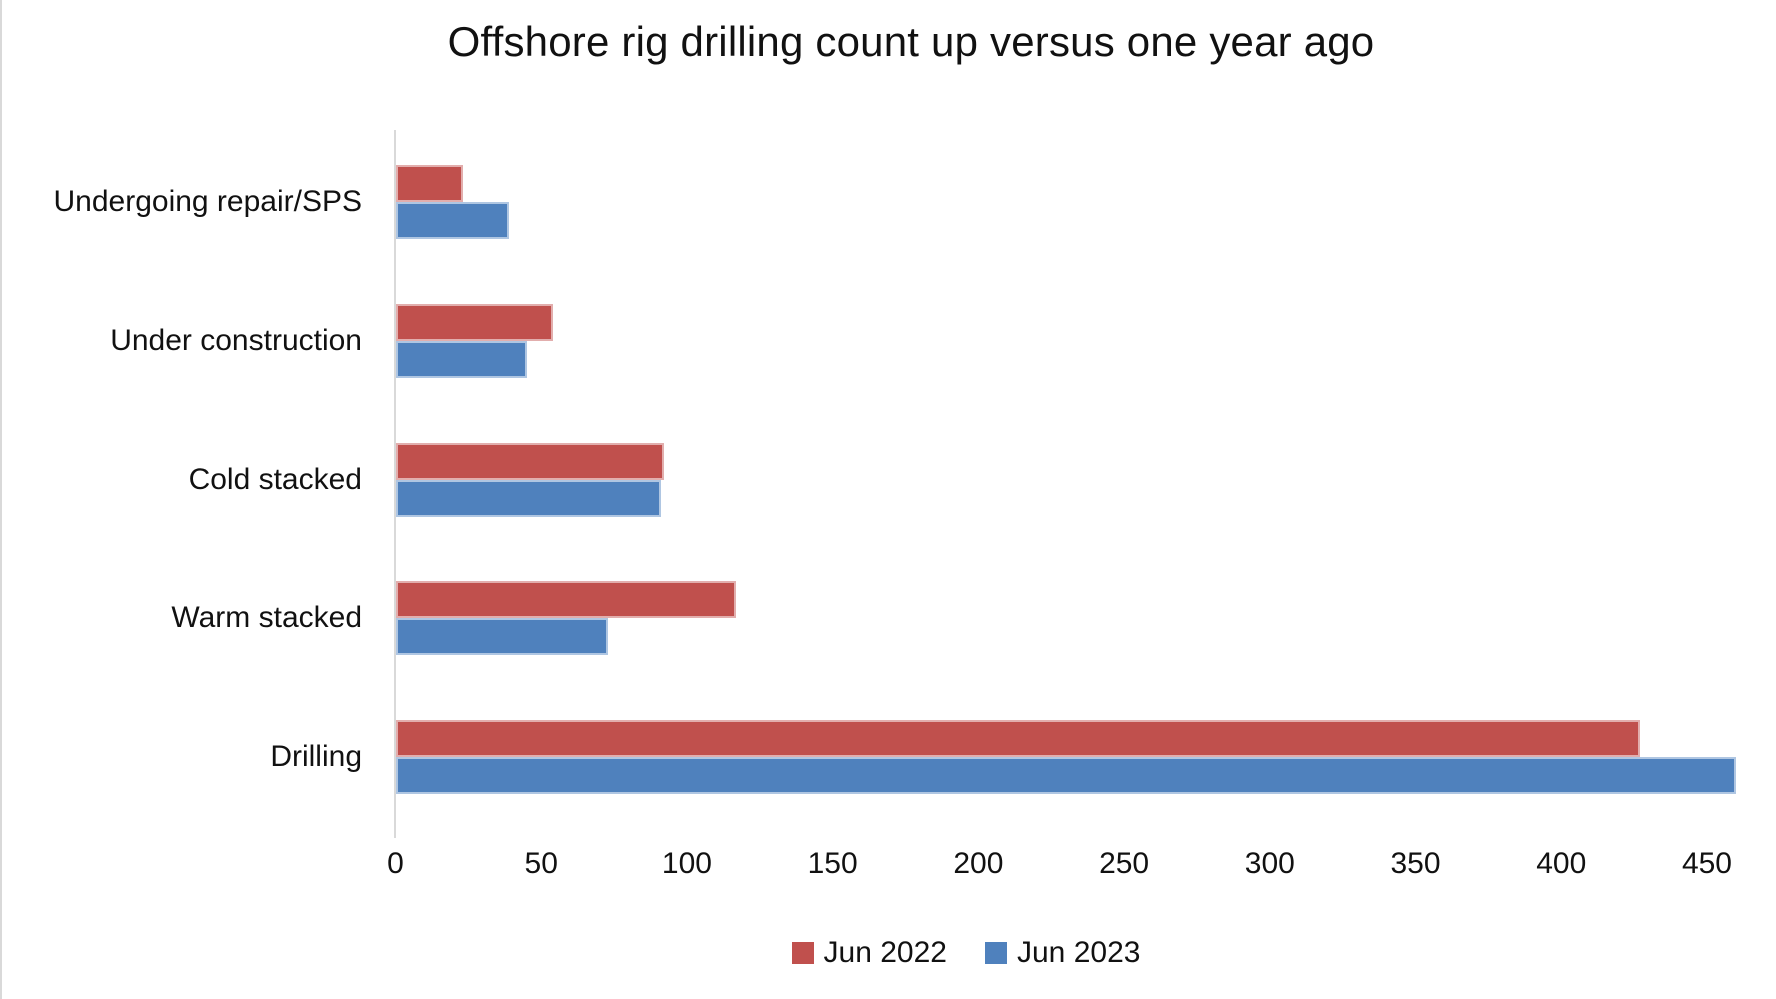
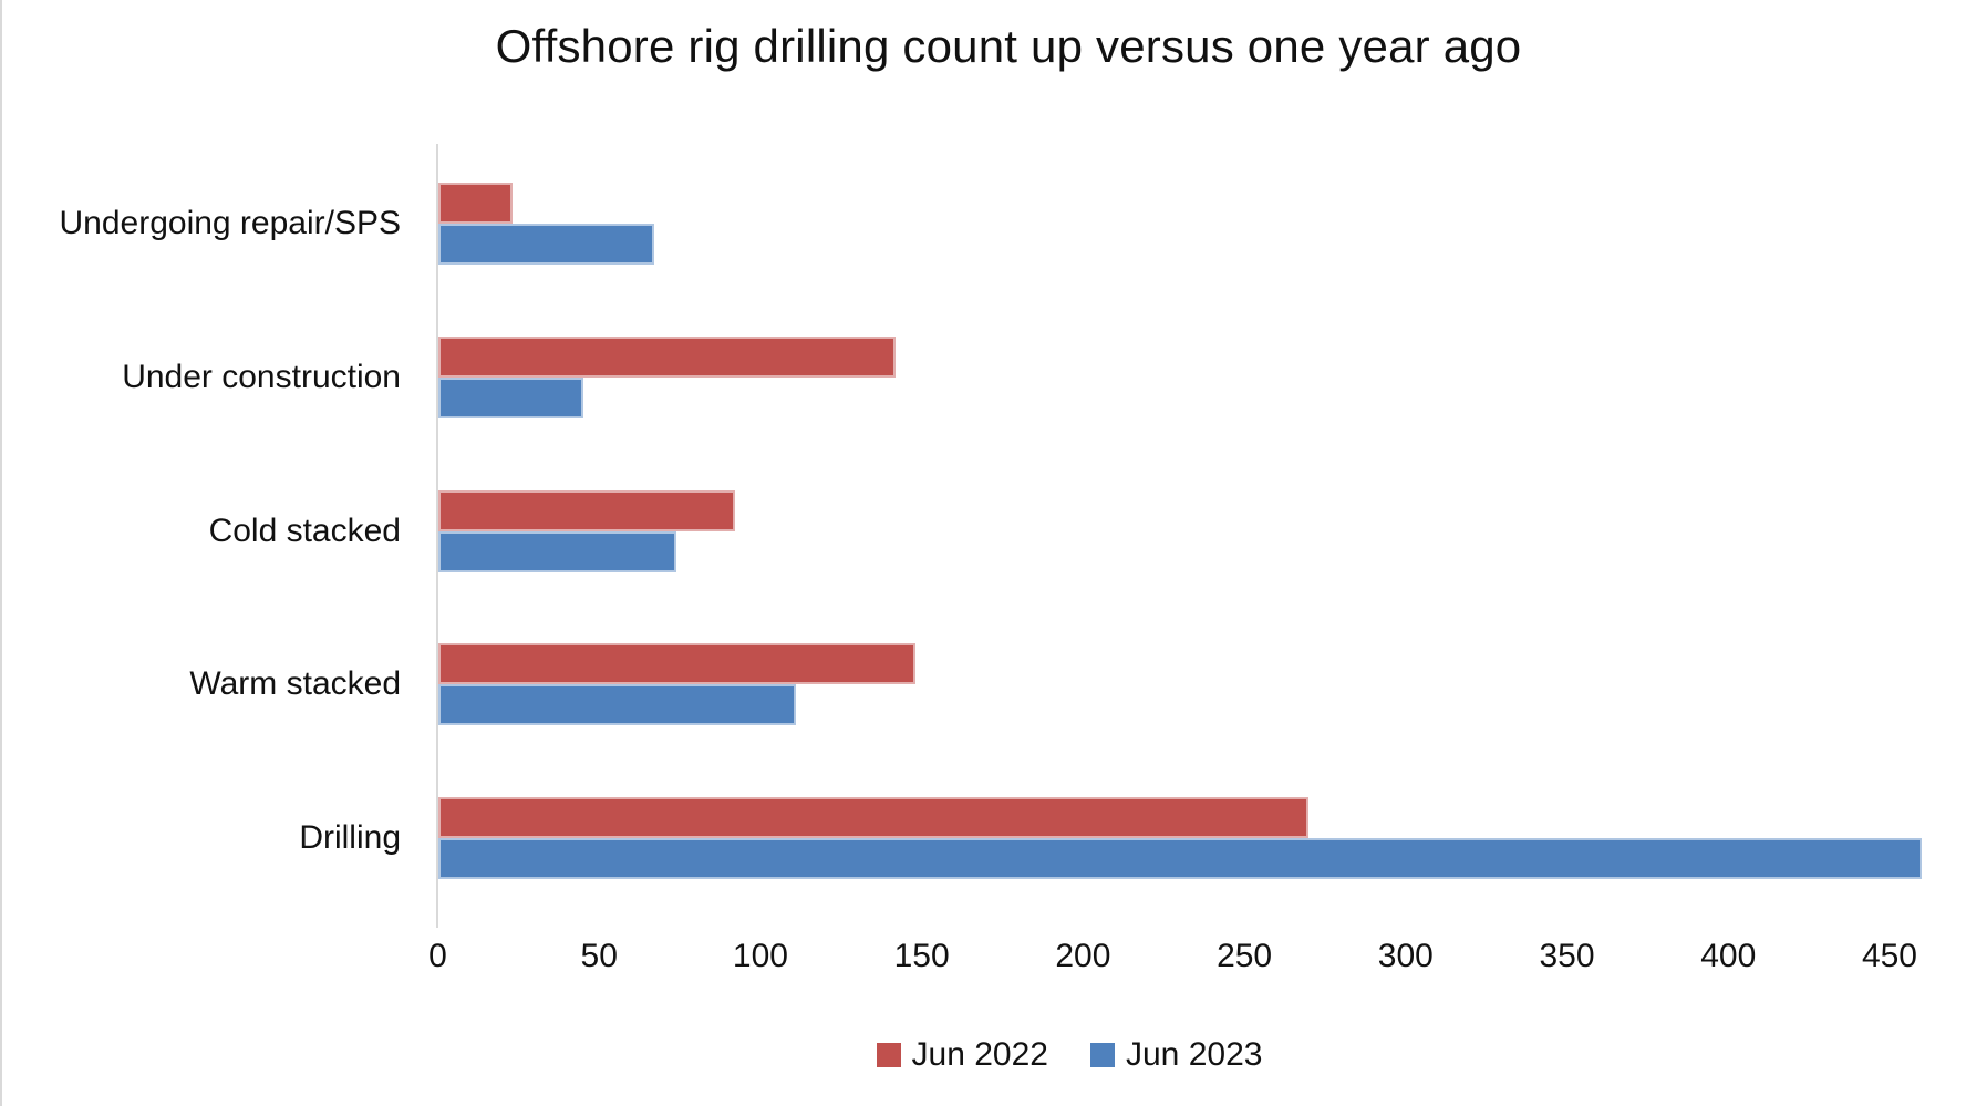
Jun 2023/Undergoing repair/SPS: 39 -> 67
Jun 2022/Under construction: 54 -> 142
Jun 2023/Cold stacked: 91 -> 74
Jun 2022/Warm stacked: 117 -> 148
Jun 2023/Warm stacked: 73 -> 111
Jun 2022/Drilling: 427 -> 270
